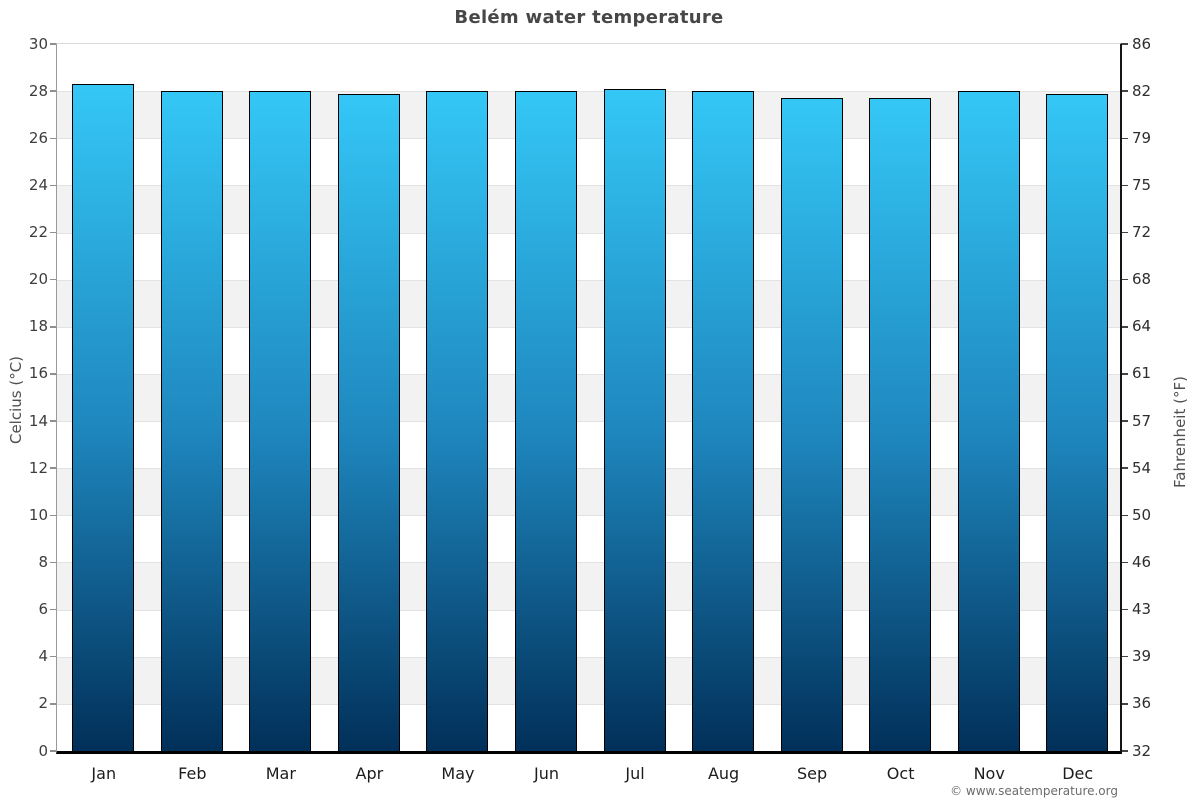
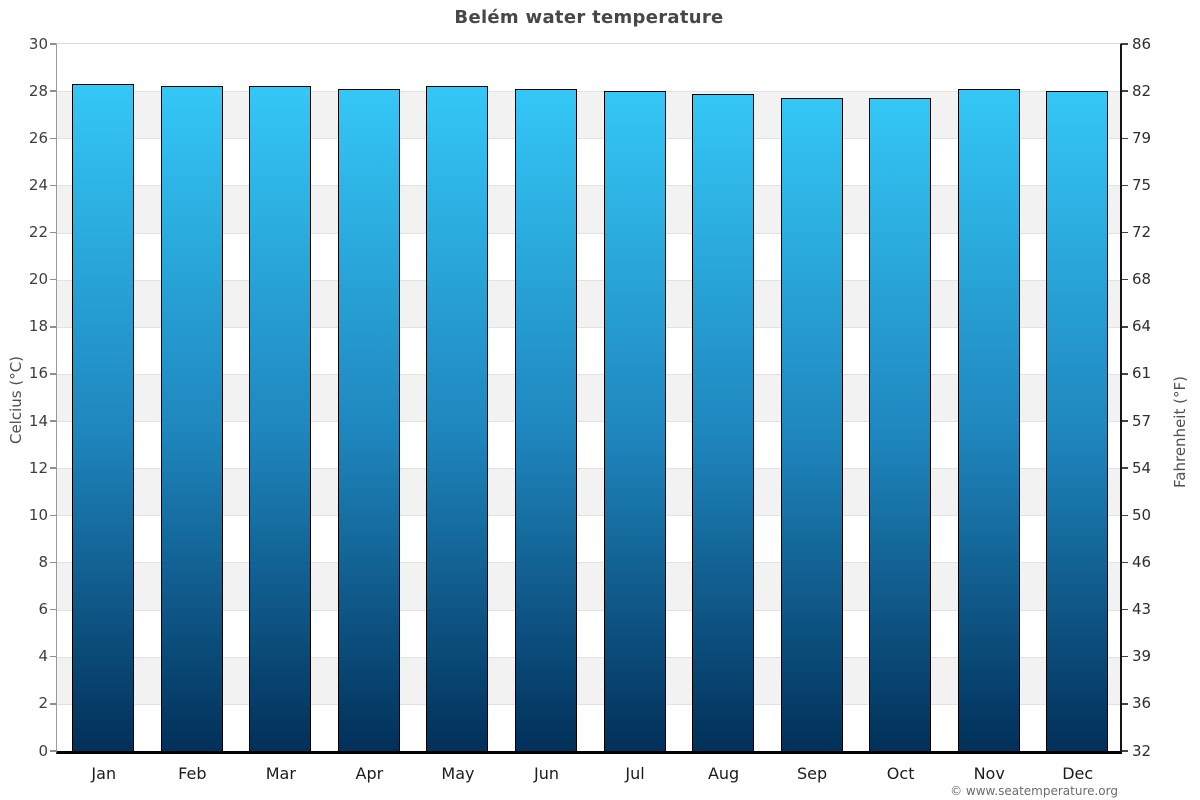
Feb: 28.0 -> 28.2
Mar: 28.0 -> 28.2
Apr: 27.9 -> 28.1
May: 28.0 -> 28.2
Jun: 28.0 -> 28.1
Jul: 28.1 -> 28.0
Aug: 28.0 -> 27.9
Nov: 28.0 -> 28.1
Dec: 27.9 -> 28.0
